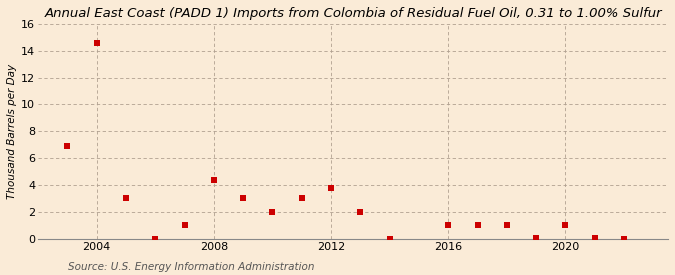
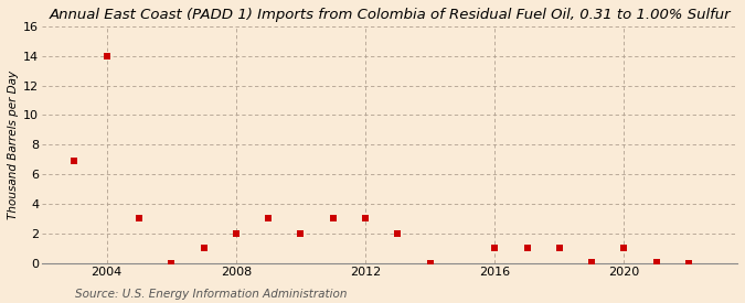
2004: 14.6 -> 14.0
2008: 4.4 -> 2.0
2012: 3.8 -> 3.0
